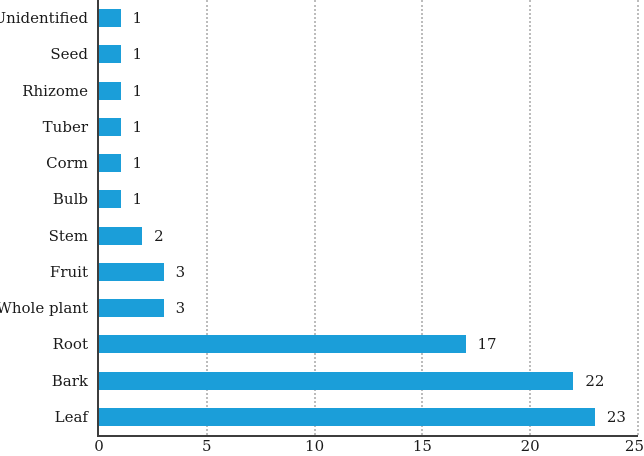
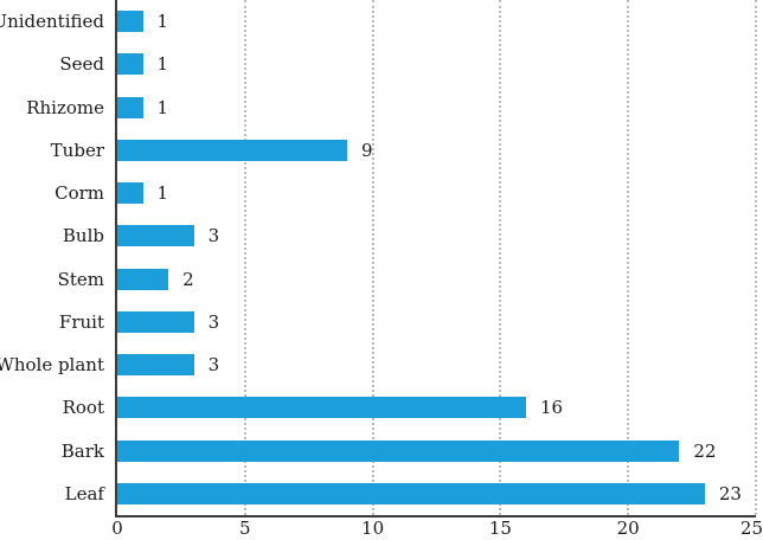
Tuber: 1 -> 9
Bulb: 1 -> 3
Root: 17 -> 16
